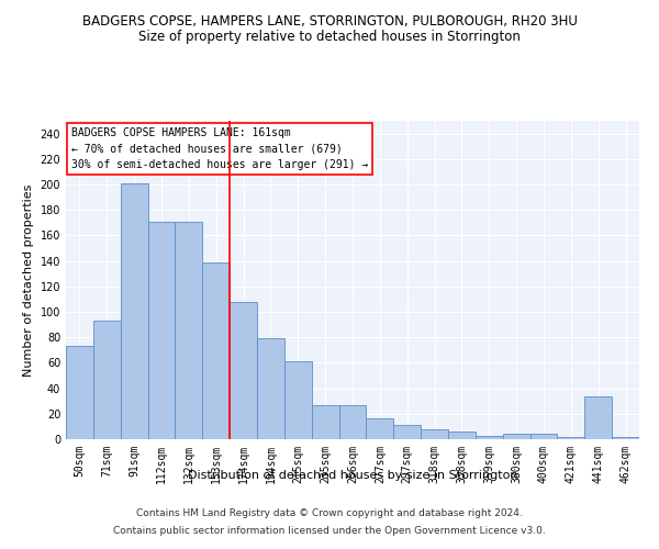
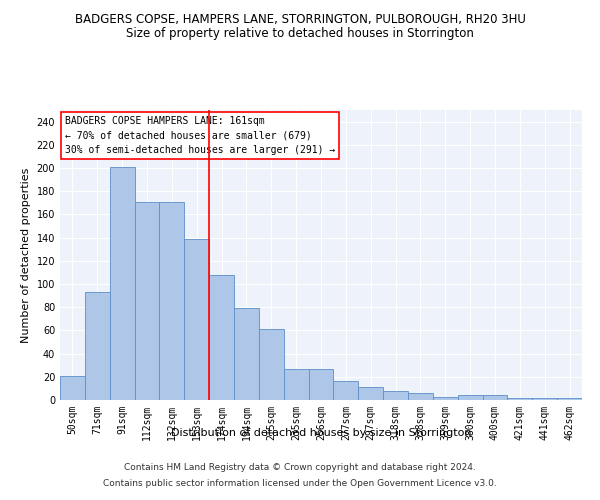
50sqm: 73 -> 21
441sqm: 34 -> 2
